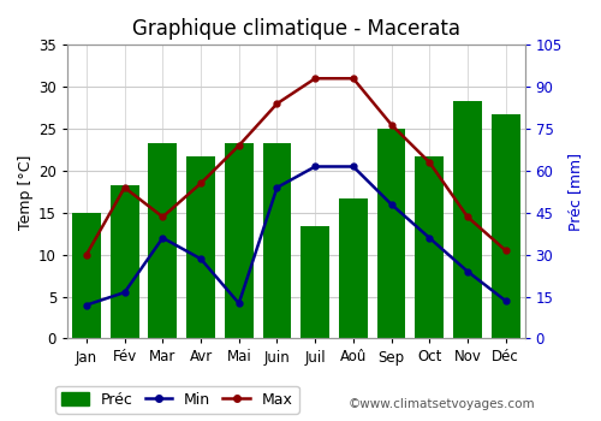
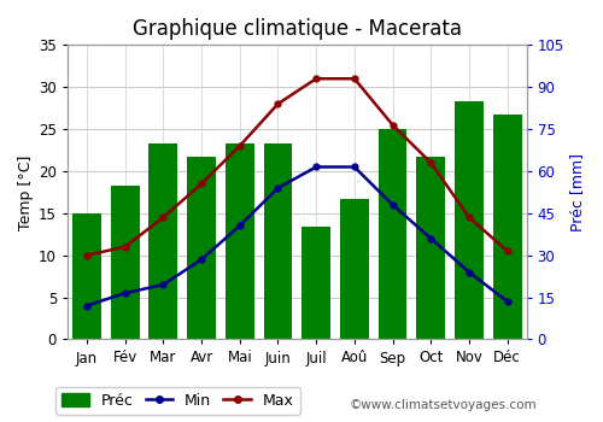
Max/Fév: 18.0 -> 11.0
Min/Mar: 12.0 -> 6.5
Min/Mai: 4.2 -> 13.5
